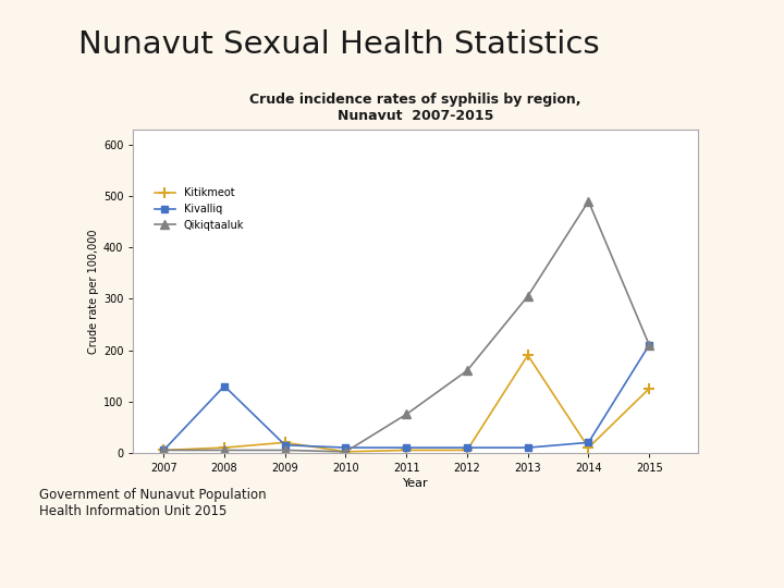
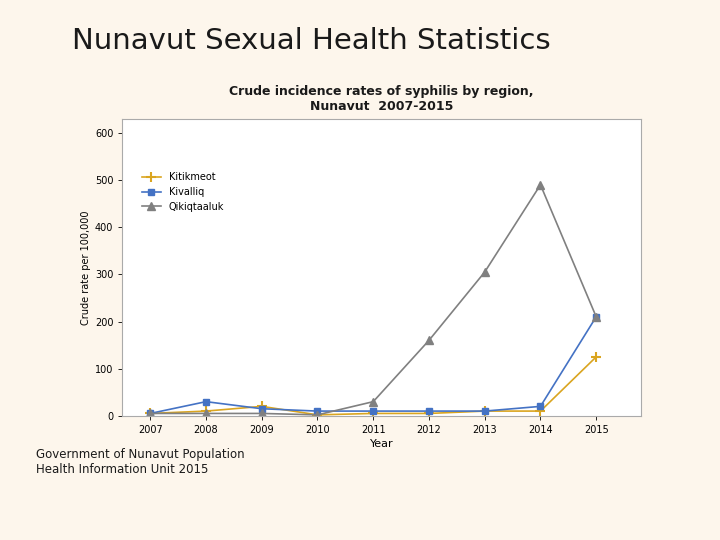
Kivalliq/2008: 130 -> 30
Qikiqtaaluk/2011: 75 -> 30
Kitikmeot/2013: 190 -> 10
